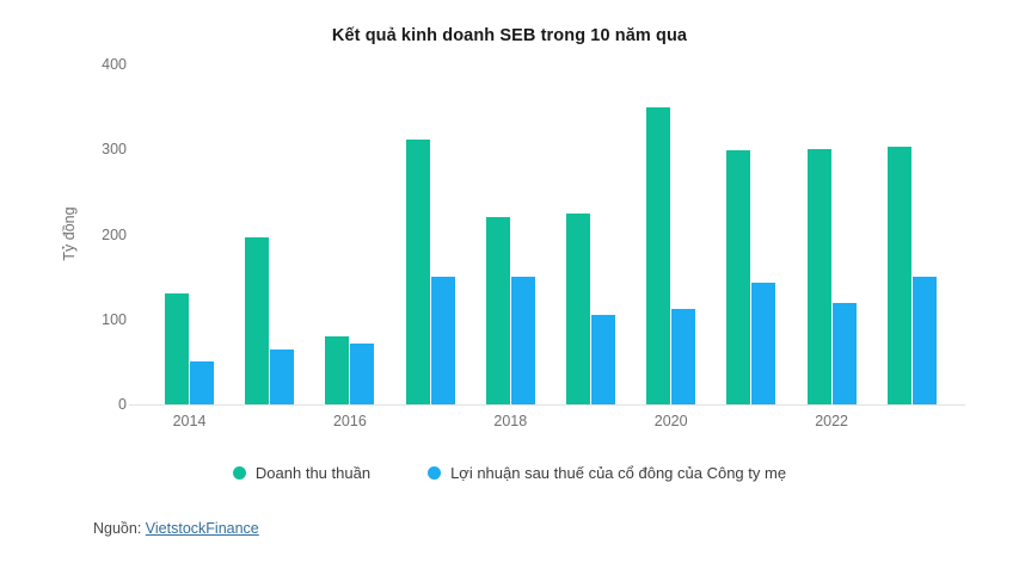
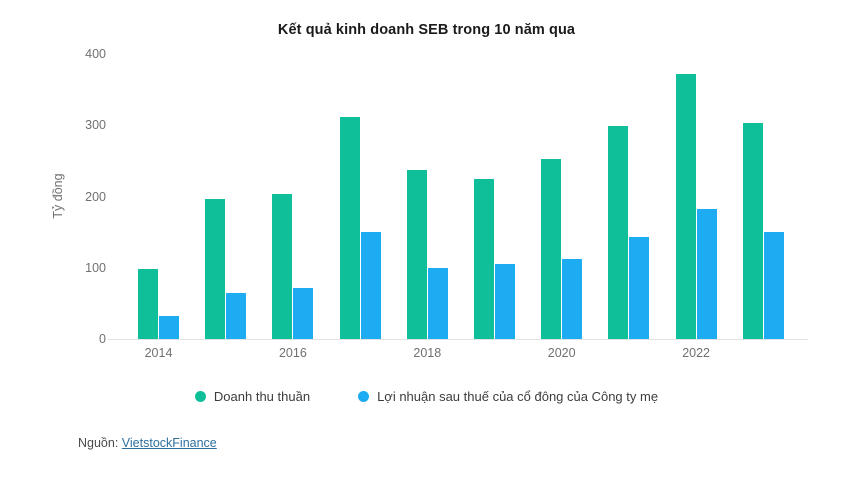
Doanh thu thuần/2014: 130 -> 100
Lợi nhuận sau thuế của cổ đông của Công ty mẹ/2014: 50 -> 30
Doanh thu thuần/2016: 80 -> 200
Doanh thu thuần/2018: 220 -> 240
Lợi nhuận sau thuế của cổ đông của Công ty mẹ/2018: 150 -> 100
Doanh thu thuần/2020: 350 -> 250
Doanh thu thuần/2022: 300 -> 370
Lợi nhuận sau thuế của cổ đông của Công ty mẹ/2022: 120 -> 180
